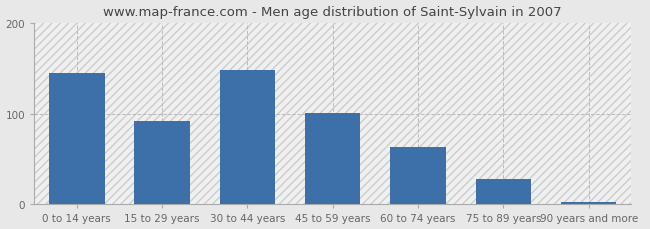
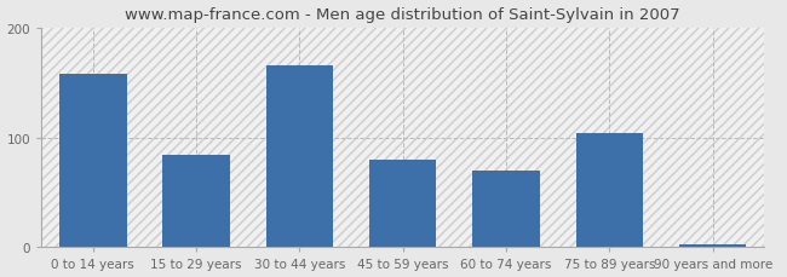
0 to 14 years: 145 -> 158
15 to 29 years: 92 -> 84
30 to 44 years: 148 -> 166
45 to 59 years: 101 -> 80
60 to 74 years: 63 -> 70
75 to 89 years: 28 -> 104
